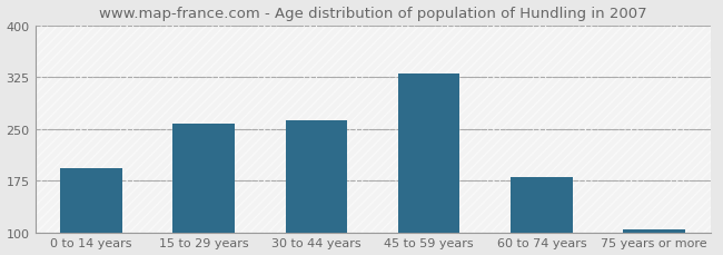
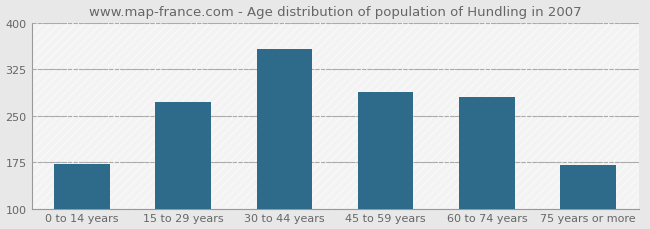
0 to 14 years: 193 -> 172
15 to 29 years: 257 -> 272
30 to 44 years: 263 -> 358
45 to 59 years: 331 -> 288
60 to 74 years: 180 -> 280
75 years or more: 104 -> 170
